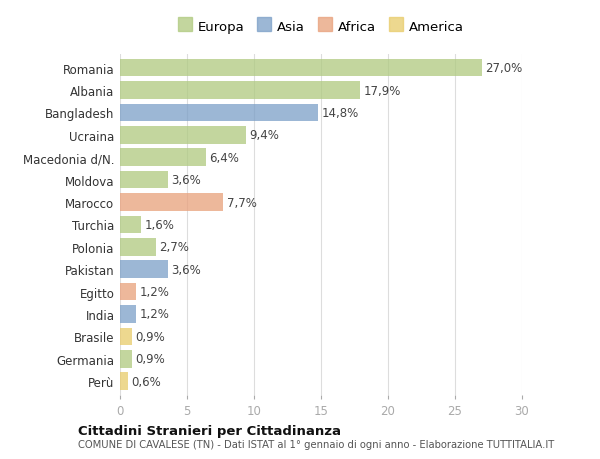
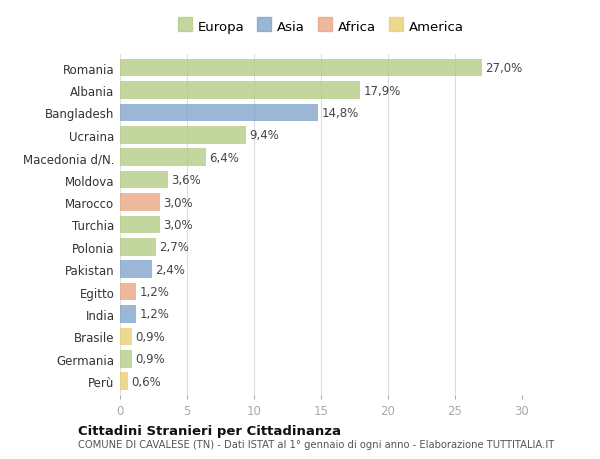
Marocco: 7,7% -> 3,0%
Turchia: 1,6% -> 3,0%
Pakistan: 3,6% -> 2,4%
